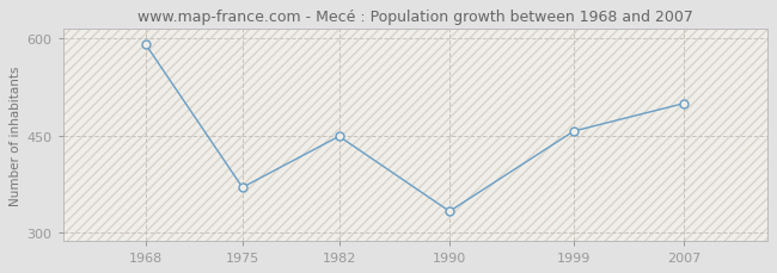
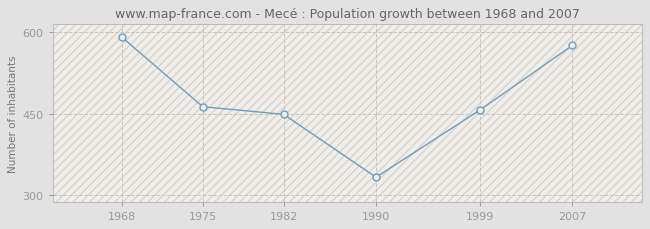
1975: 370 -> 463
2007: 500 -> 576
